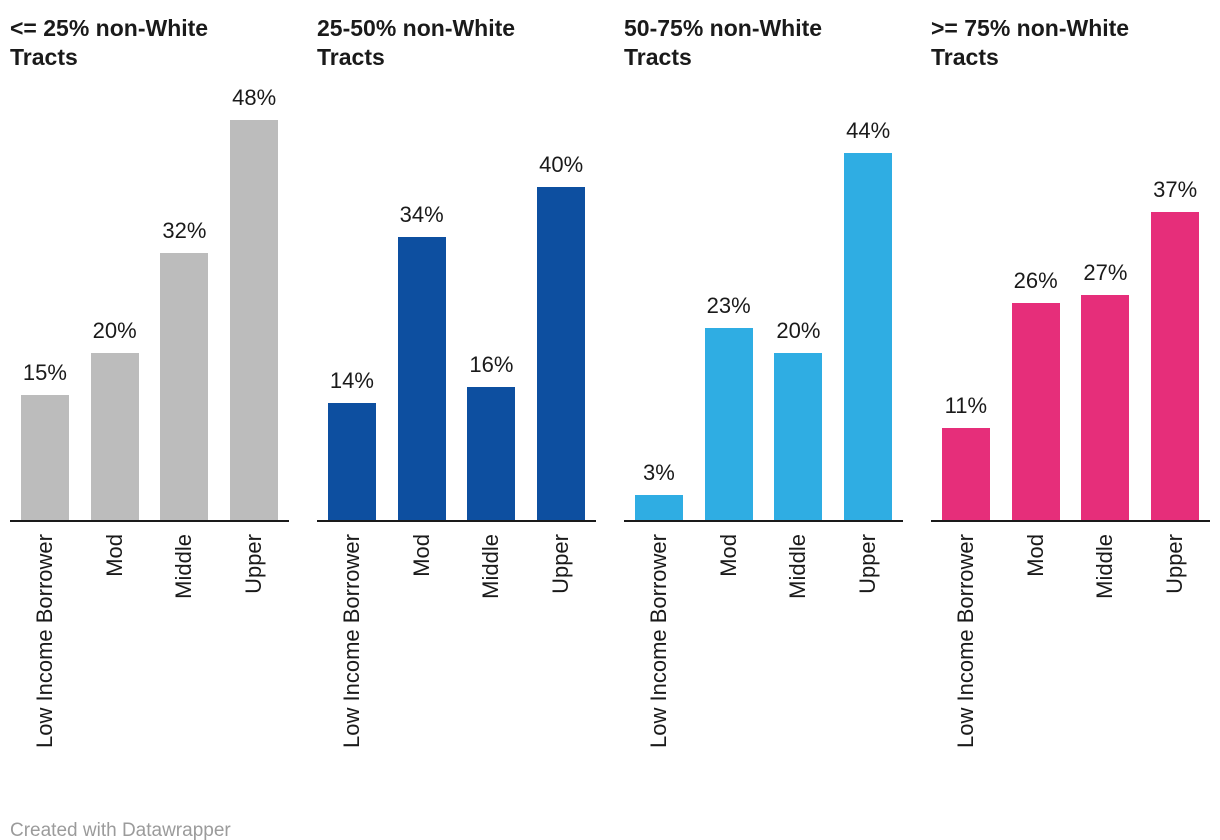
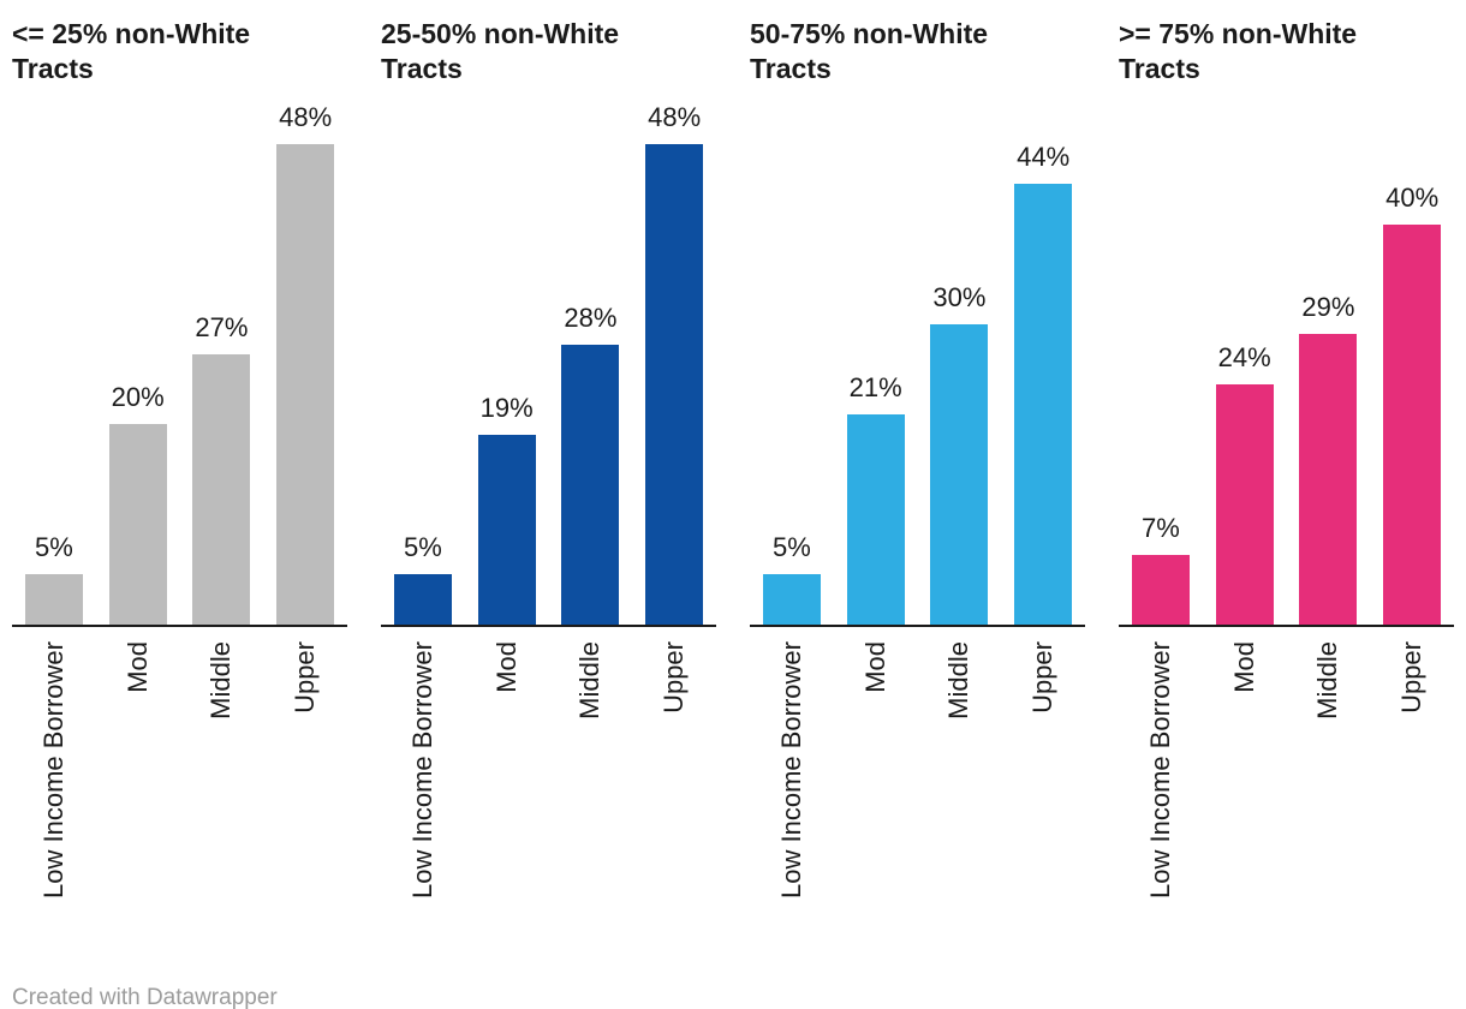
<= 25% non-White Tracts/Low Income Borrower: 15% -> 5%
<= 25% non-White Tracts/Middle: 32% -> 27%
25-50% non-White Tracts/Low Income Borrower: 14% -> 5%
25-50% non-White Tracts/Mod: 34% -> 19%
25-50% non-White Tracts/Middle: 16% -> 28%
25-50% non-White Tracts/Upper: 40% -> 48%
50-75% non-White Tracts/Low Income Borrower: 3% -> 5%
50-75% non-White Tracts/Mod: 23% -> 21%
50-75% non-White Tracts/Middle: 20% -> 30%
>= 75% non-White Tracts/Low Income Borrower: 11% -> 7%
>= 75% non-White Tracts/Mod: 26% -> 24%
>= 75% non-White Tracts/Middle: 27% -> 29%
>= 75% non-White Tracts/Upper: 37% -> 40%
